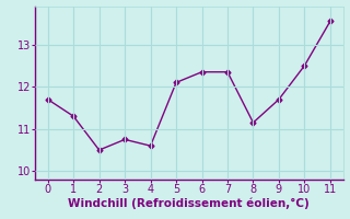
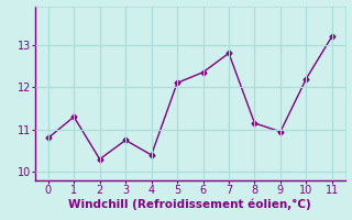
0: 11.70 -> 10.80
2: 10.50 -> 10.30
4: 10.60 -> 10.40
7: 12.35 -> 12.80
9: 11.70 -> 10.95
10: 12.50 -> 12.20
11: 13.55 -> 13.20
